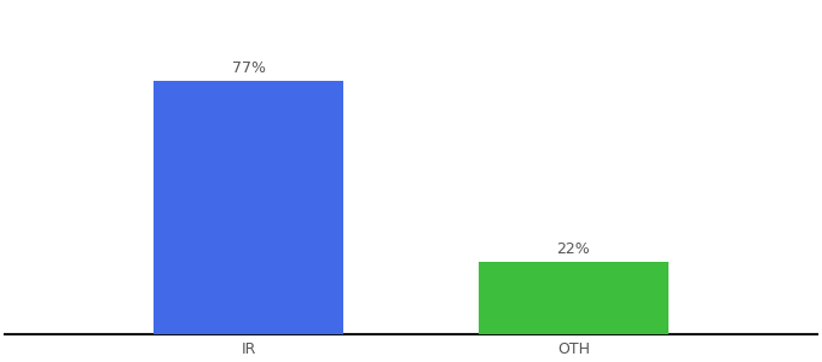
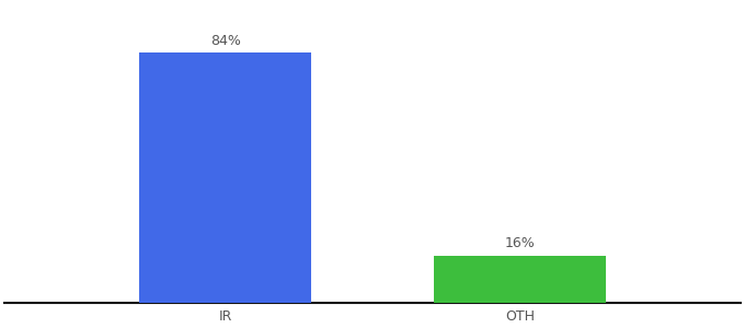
IR: 77% -> 84%
OTH: 22% -> 16%
